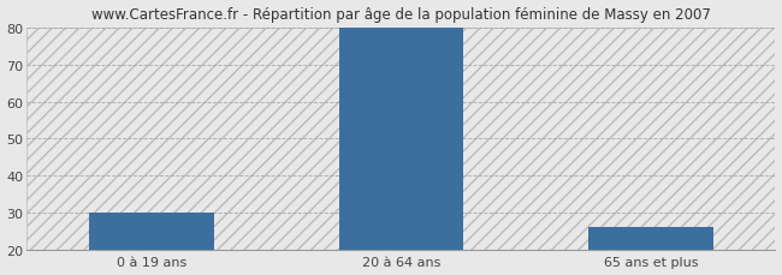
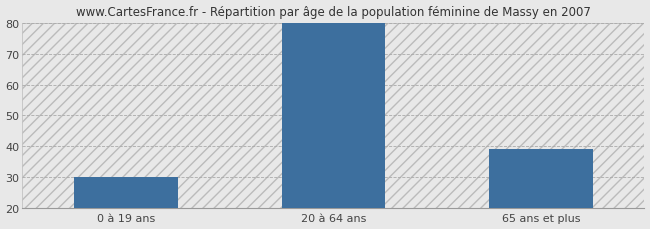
65 ans et plus: 26 -> 39
